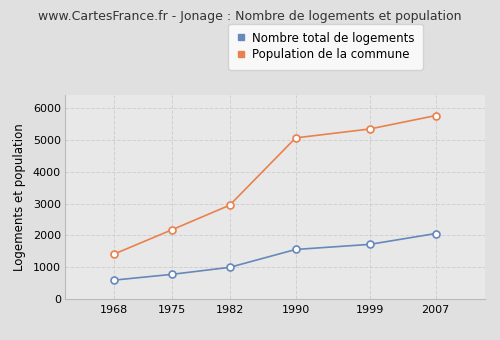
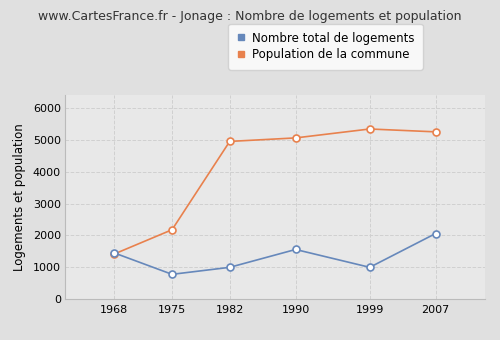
Nombre total de logements/1968: 600 -> 1450
Population de la commune/1982: 2950 -> 4950
Nombre total de logements/1999: 1720 -> 1000
Population de la commune/2007: 5760 -> 5250
